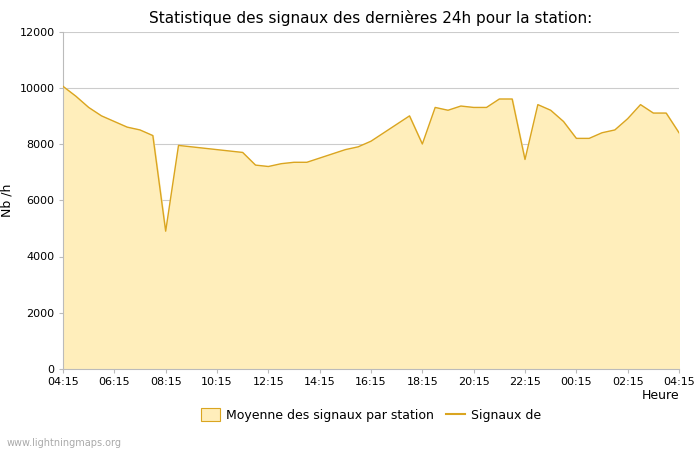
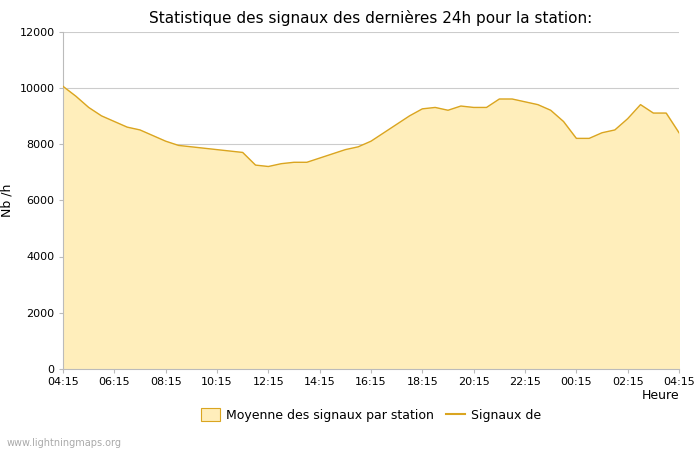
08:15: 4900 -> 8100
18:15: 8000 -> 9250
22:15: 7450 -> 9500
